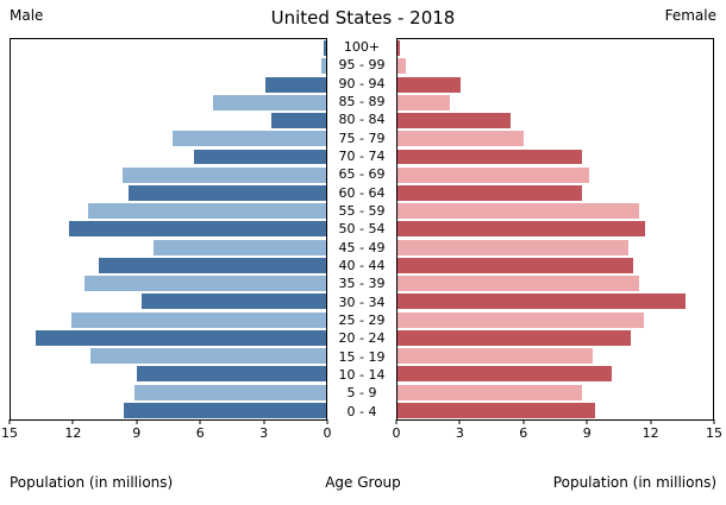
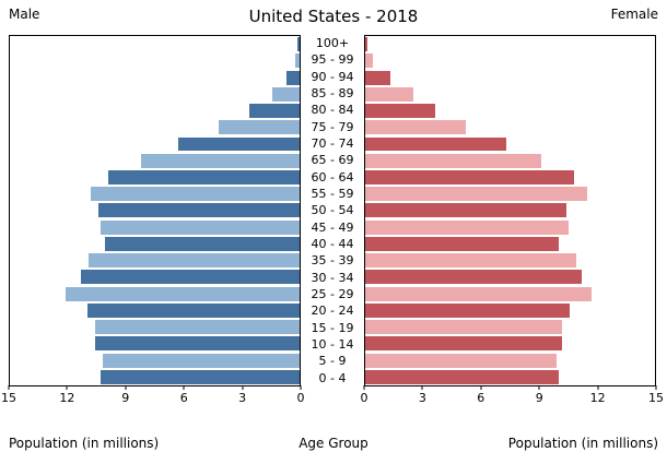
Male/90 - 94: 2.9 -> 0.7
Female/90 - 94: 3.0 -> 1.3
Male/85 - 89: 5.4 -> 1.4
Female/80 - 84: 5.4 -> 3.6
Male/75 - 79: 7.3 -> 4.2
Female/75 - 79: 6.0 -> 5.2
Female/70 - 74: 8.8 -> 7.3
Male/65 - 69: 9.7 -> 8.2
Male/60 - 64: 9.4 -> 9.9
Female/60 - 64: 8.8 -> 10.8
Male/55 - 59: 11.3 -> 10.8
Male/50 - 54: 12.2 -> 10.4
Female/50 - 54: 11.8 -> 10.4
Male/45 - 49: 8.2 -> 10.3
Female/45 - 49: 11.0 -> 10.5
Male/40 - 44: 10.8 -> 10.1
Female/40 - 44: 11.2 -> 10.0
Male/35 - 39: 11.5 -> 10.9
Female/35 - 39: 11.5 -> 10.9
Male/30 - 34: 8.8 -> 11.3
Female/30 - 34: 13.7 -> 11.2
Male/20 - 24: 13.8 -> 11.0
Female/20 - 24: 11.1 -> 10.6
Male/15 - 19: 11.2 -> 10.6
Female/15 - 19: 9.3 -> 10.2
Male/10 - 14: 9.0 -> 10.6
Male/5 - 9: 9.1 -> 10.2
Female/5 - 9: 8.8 -> 9.9
Male/0 - 4: 9.6 -> 10.3
Female/0 - 4: 9.4 -> 10.0
